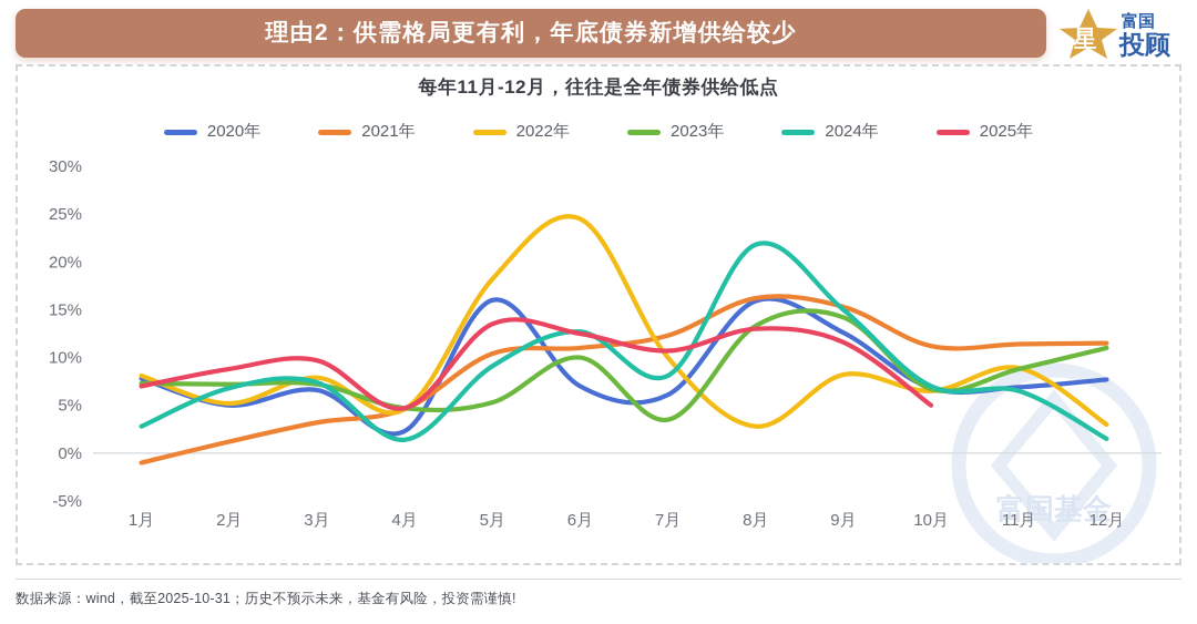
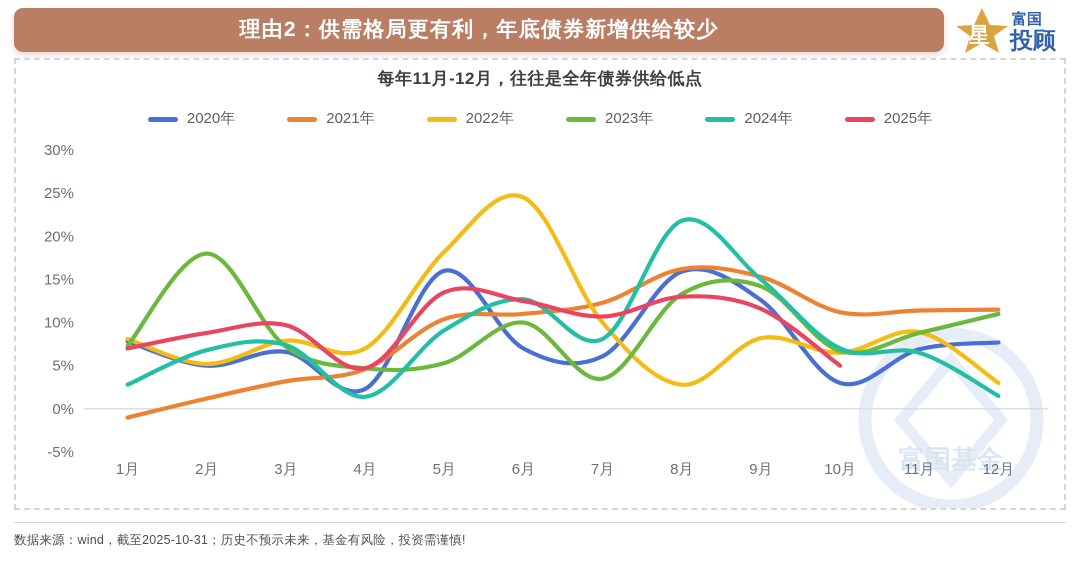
2023年/2月: 7% -> 18%
2022年/4月: 5% -> 7%
2020年/10月: 7% -> 3%
